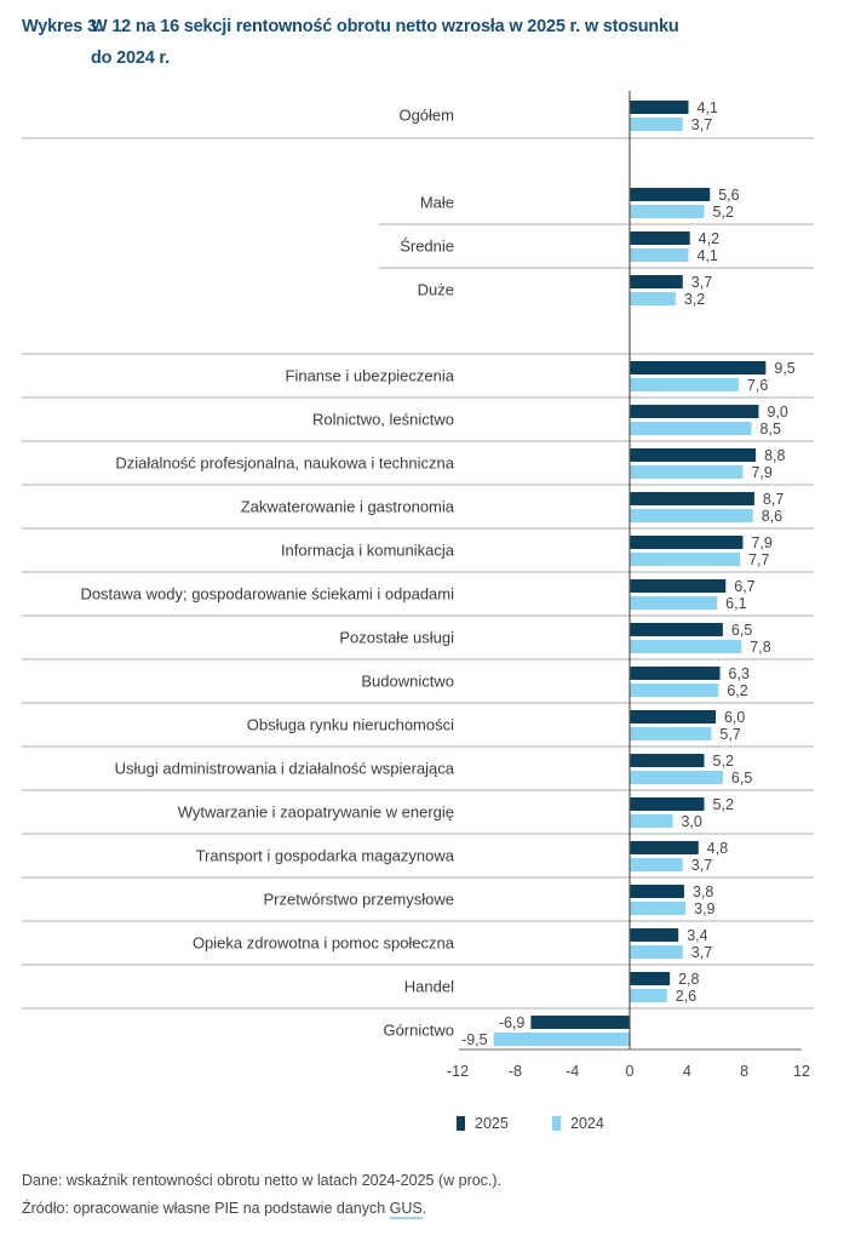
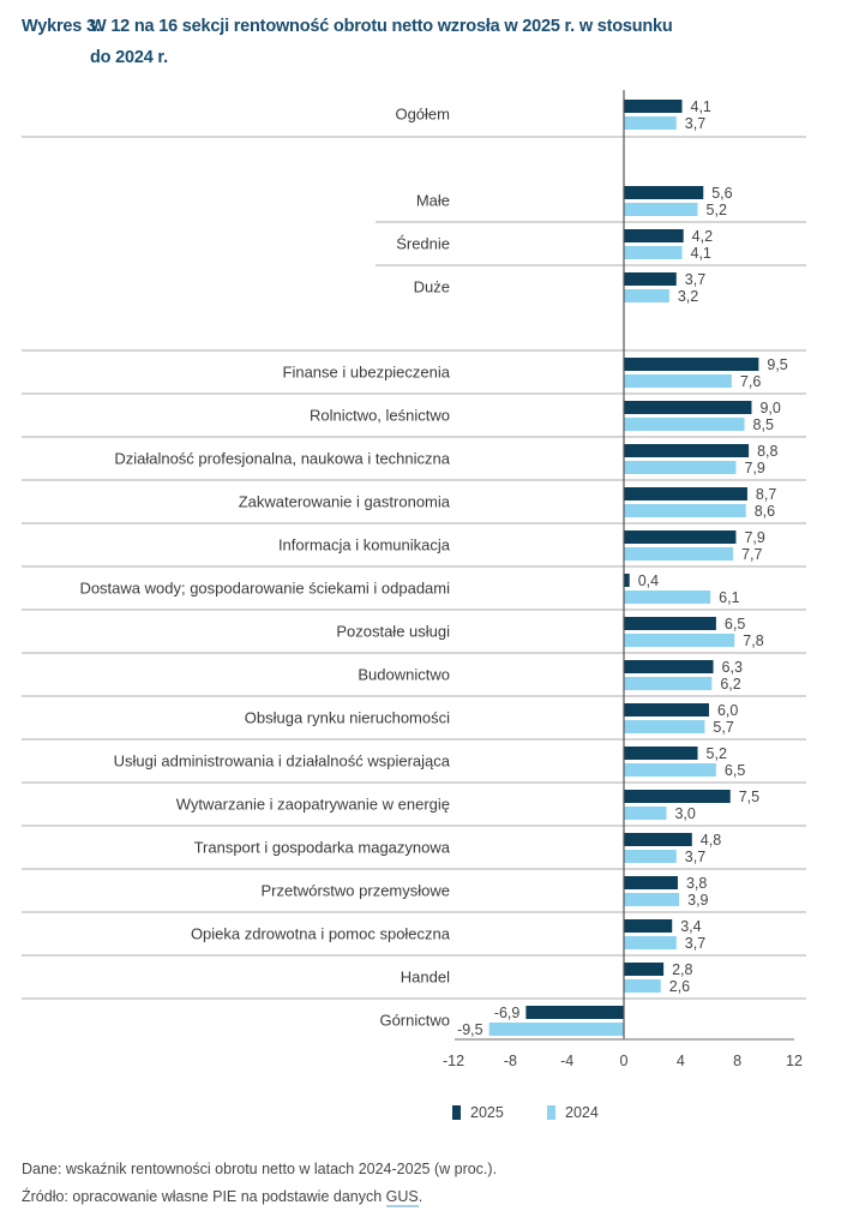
2025/Dostawa wody; gospodarowanie ściekami i odpadami: 6,7 -> 0,4
2025/Wytwarzanie i zaopatrywanie w energię: 5,2 -> 7,5
